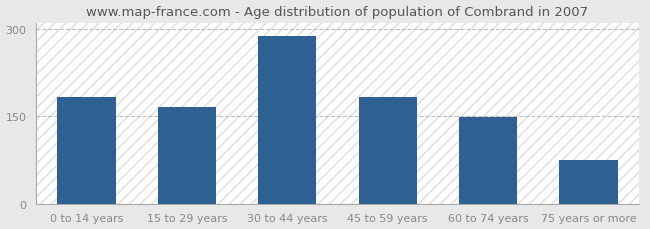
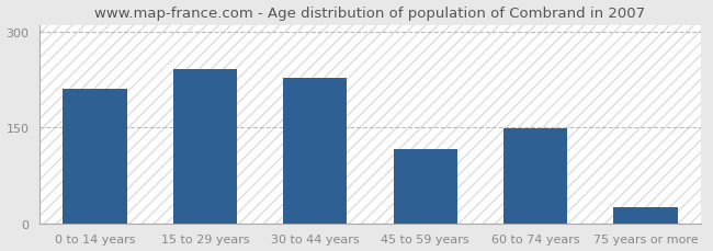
0 to 14 years: 183 -> 210
15 to 29 years: 165 -> 242
30 to 44 years: 287 -> 228
45 to 59 years: 183 -> 116
75 years or more: 75 -> 26
